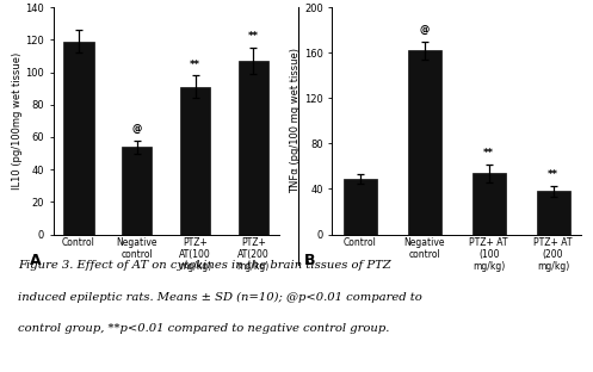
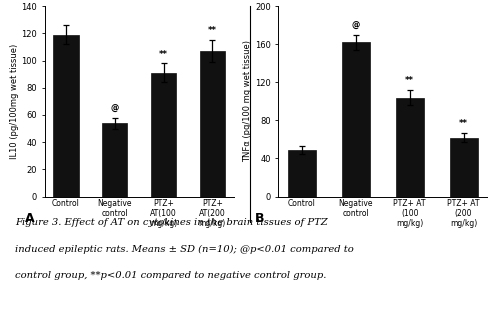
PTZ+ AT (100 mg/kg): 54 -> 104
PTZ+ AT (200 mg/kg): 38 -> 62
